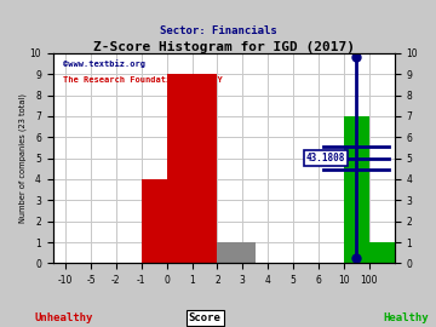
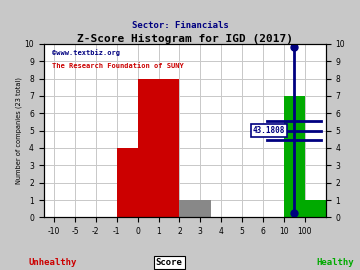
1: 9 -> 8
